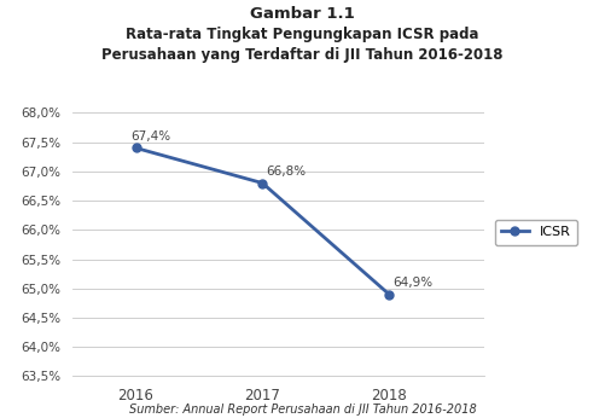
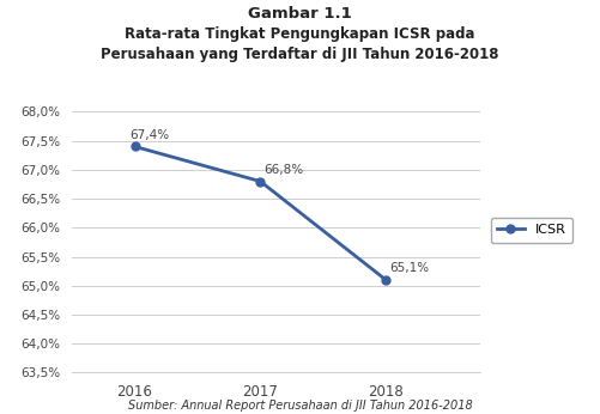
2018: 64,9% -> 65,1%
